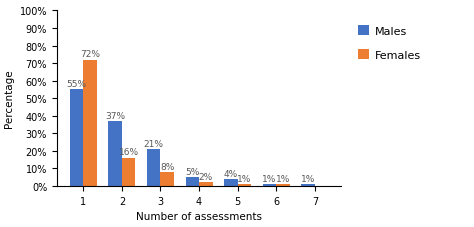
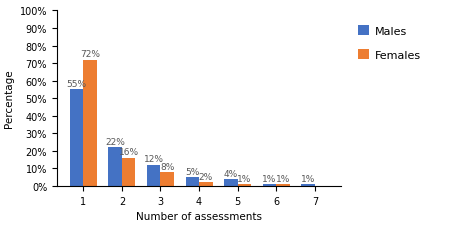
Males/2: 37% -> 22%
Males/3: 21% -> 12%
